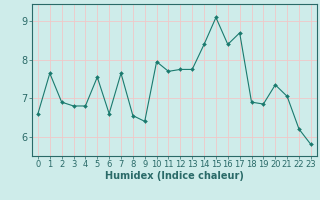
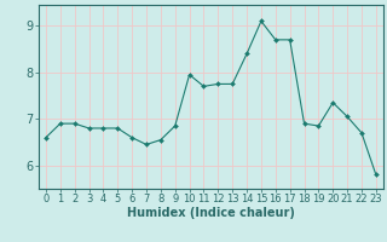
1: 7.65 -> 6.90
5: 7.55 -> 6.80
7: 7.65 -> 6.45
9: 6.40 -> 6.85
16: 8.40 -> 8.70
22: 6.20 -> 6.70
